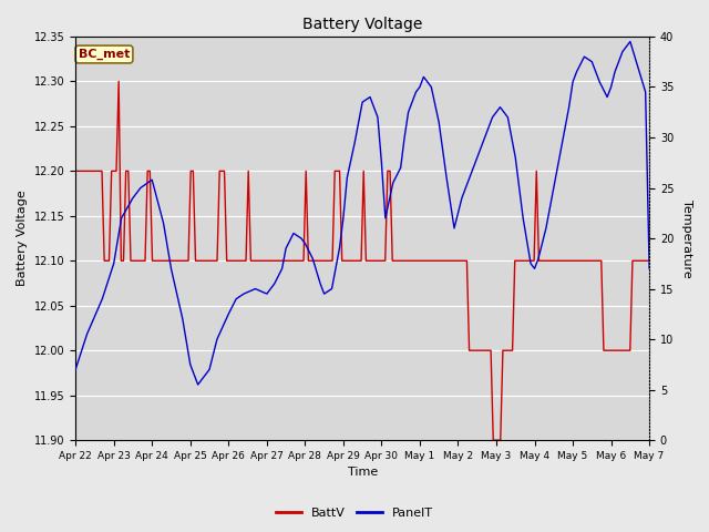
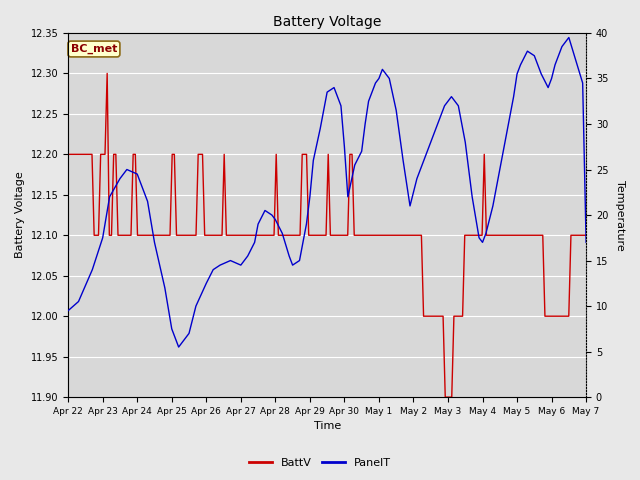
PanelT/Apr 22: 7.0 -> 9.5
PanelT/Apr 24: 25.8 -> 24.5
